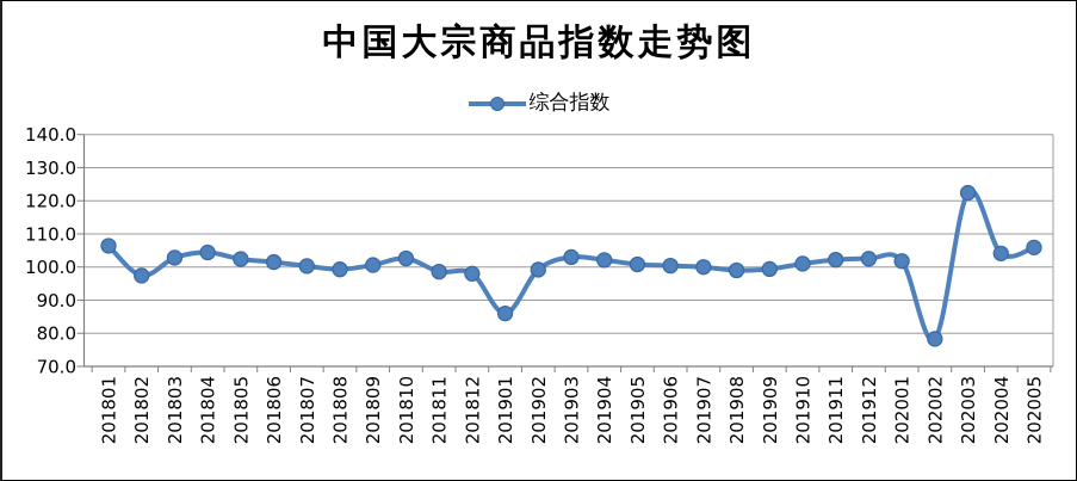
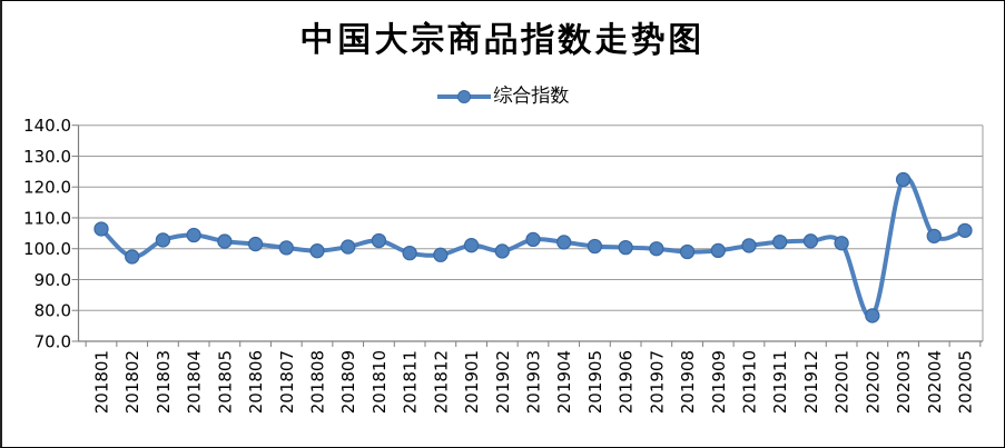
201901: 86 -> 101
